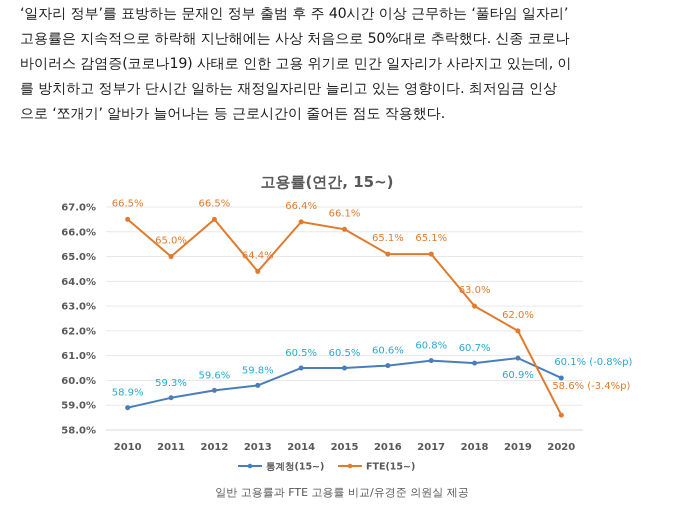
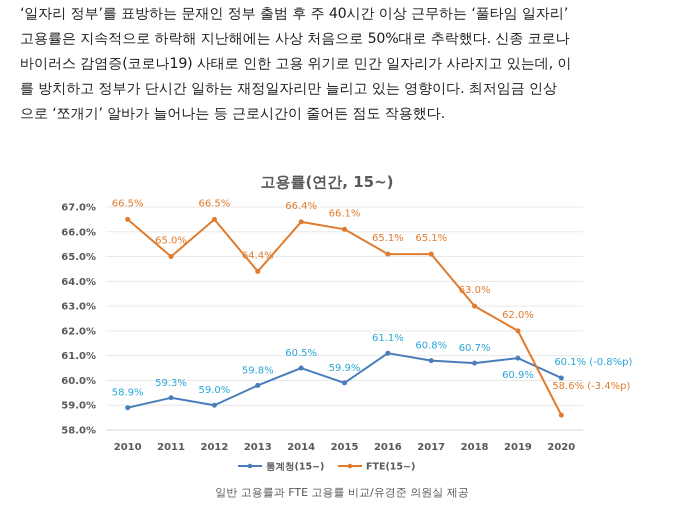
통계청(15~)/2012: 59.6% -> 59.0%
통계청(15~)/2015: 60.5% -> 59.9%
통계청(15~)/2016: 60.6% -> 61.1%
